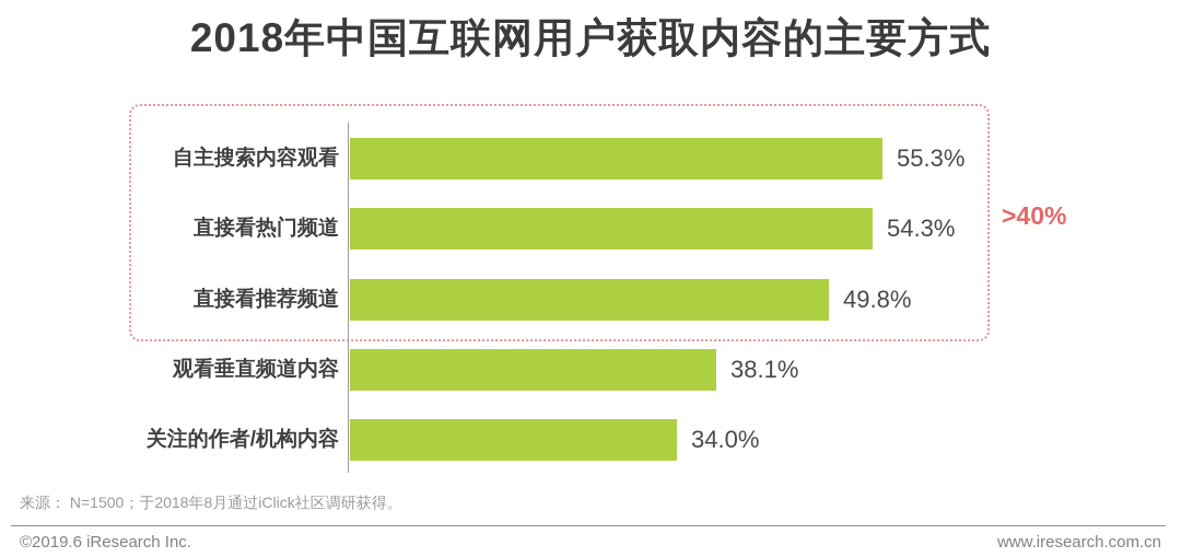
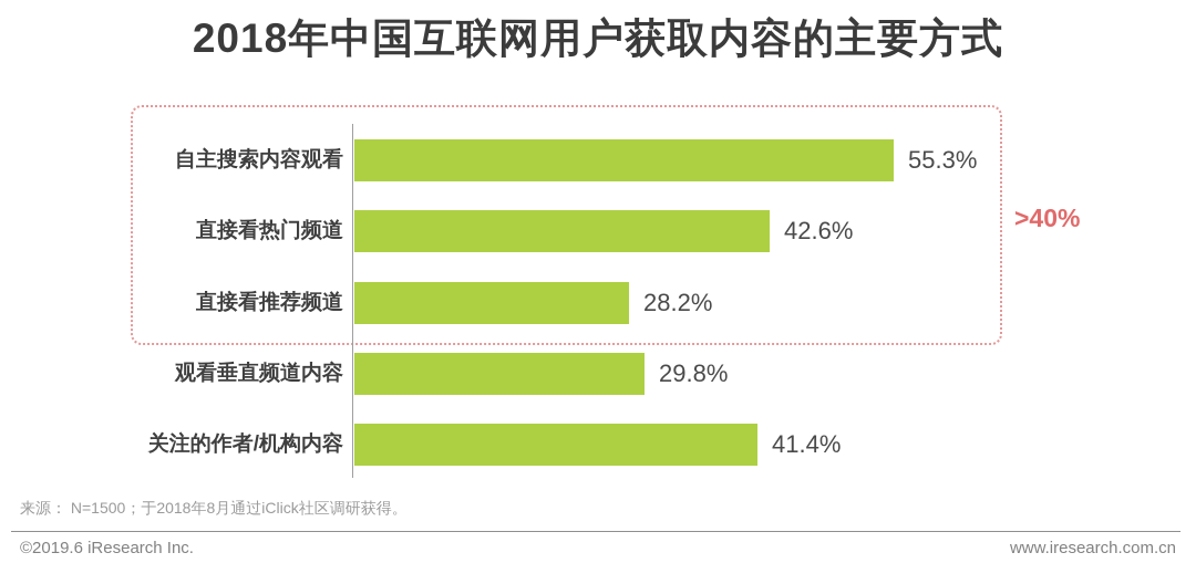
直接看热门频道: 54.3% -> 42.6%
直接看推荐频道: 49.8% -> 28.2%
观看垂直频道内容: 38.1% -> 29.8%
关注的作者/机构内容: 34.0% -> 41.4%
